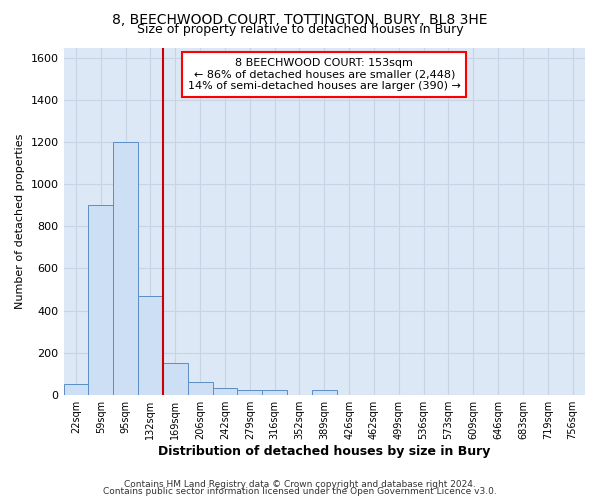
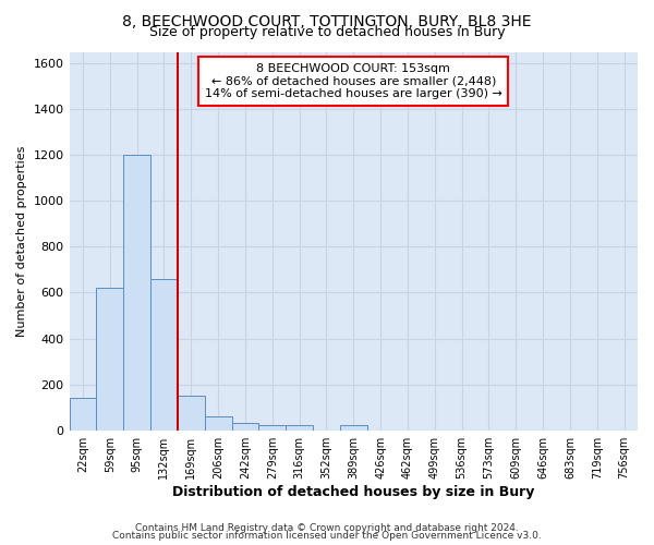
22sqm: 50 -> 140
59sqm: 900 -> 620
132sqm: 470 -> 660
